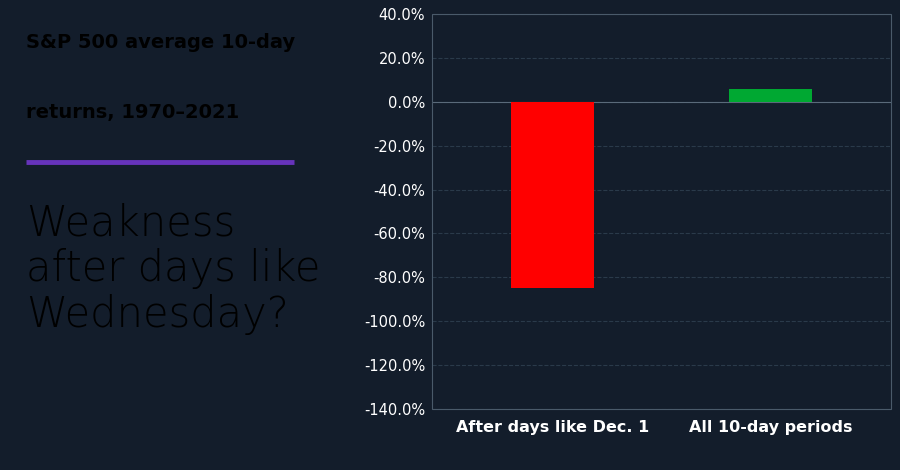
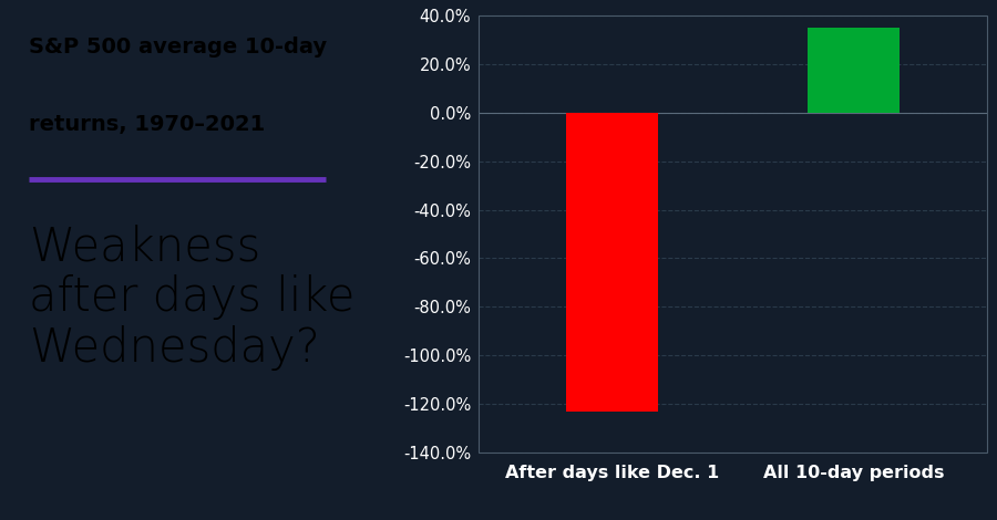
After days like Dec. 1: -85% -> -123%
All 10-day periods: 6% -> 35%
